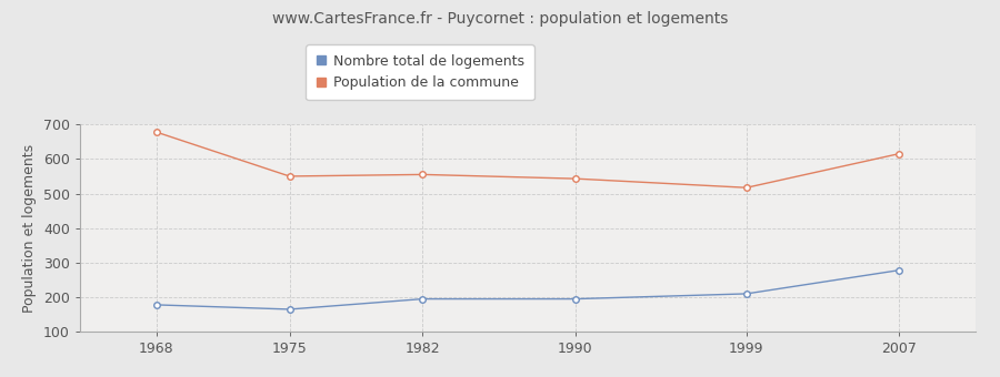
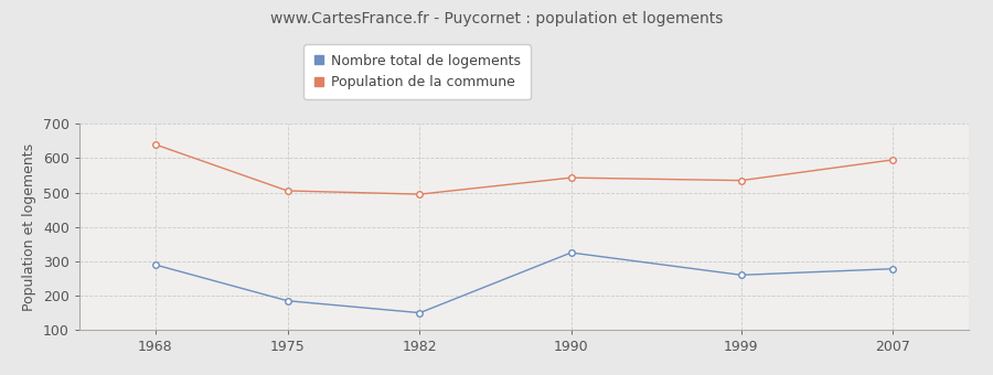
Nombre total de logements/1968: 178 -> 290
Population de la commune/1968: 678 -> 640
Nombre total de logements/1975: 165 -> 185
Population de la commune/1975: 550 -> 505
Nombre total de logements/1982: 195 -> 150
Population de la commune/1982: 555 -> 495
Nombre total de logements/1990: 195 -> 325
Nombre total de logements/1999: 210 -> 260
Population de la commune/1999: 517 -> 535
Population de la commune/2007: 615 -> 595
